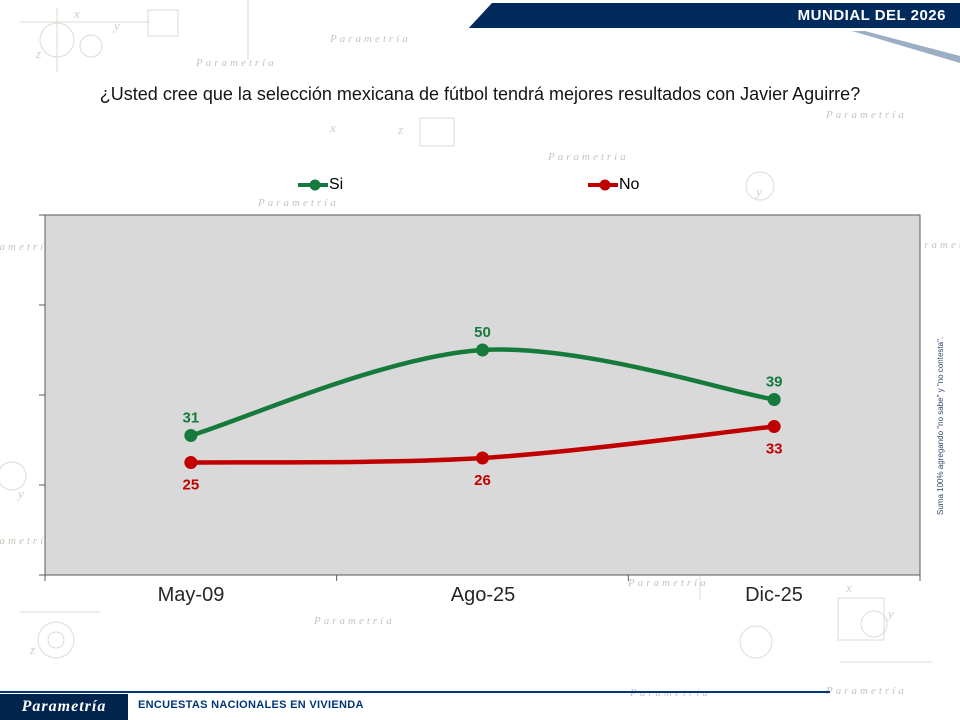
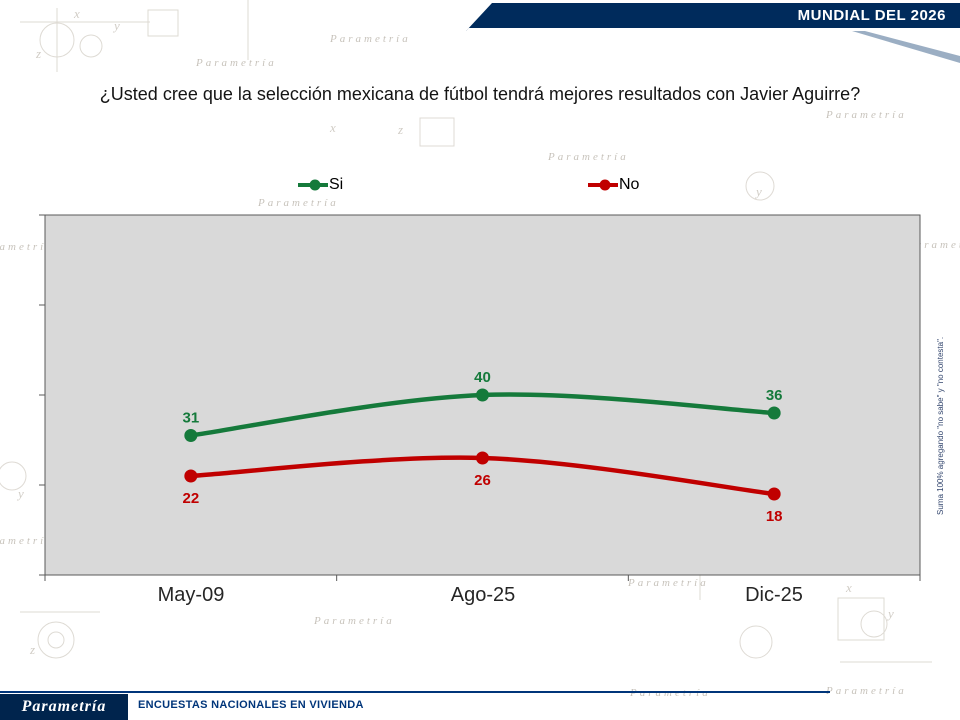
No/May-09: 25 -> 22
Si/Ago-25: 50 -> 40
Si/Dic-25: 39 -> 36
No/Dic-25: 33 -> 18
